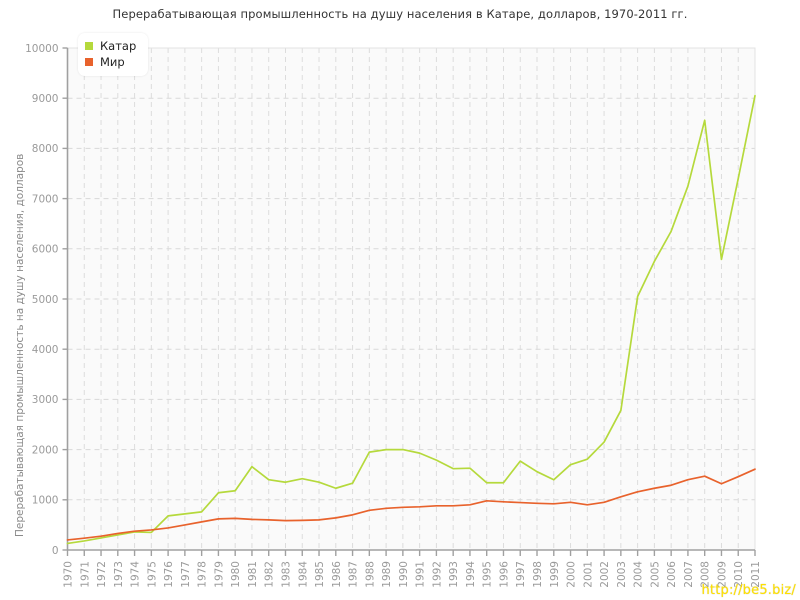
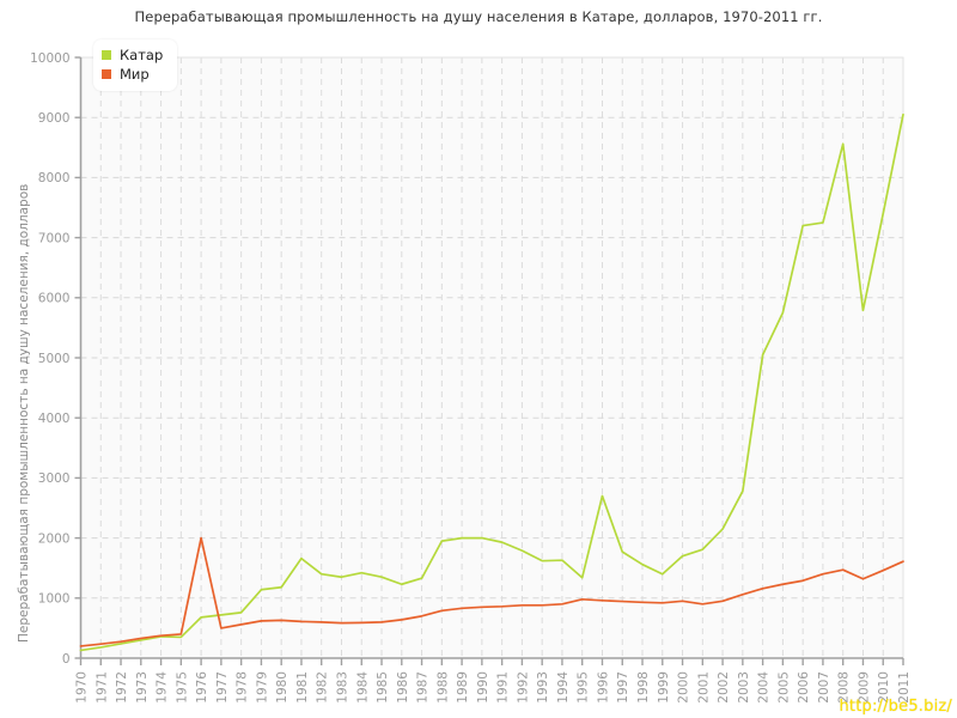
Мир/1976: 400 -> 2000
Катар/1996: 1300 -> 2700
Катар/2006: 6400 -> 7200
